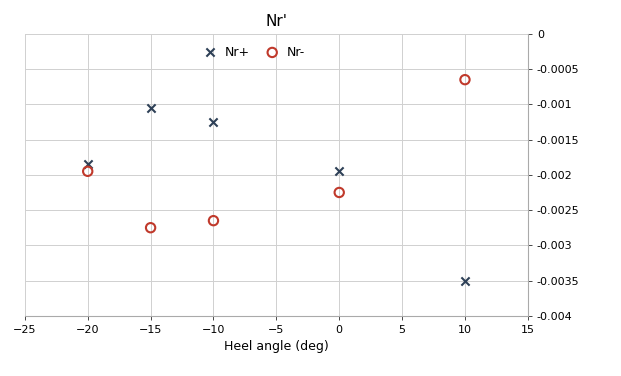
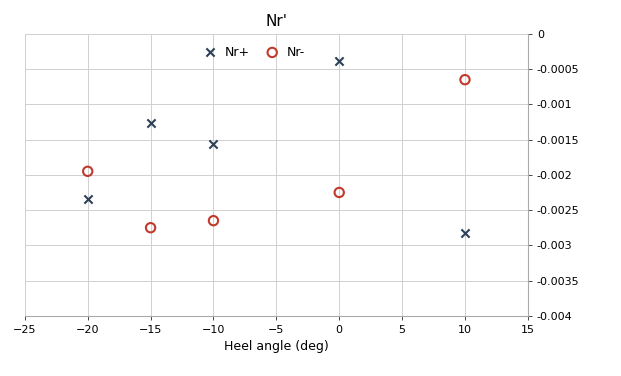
Nr+/−20: -0.00185 -> -0.00234
Nr+/−15: -0.00105 -> -0.00126
Nr+/−10: -0.00125 -> -0.00156
Nr+/0: -0.00195 -> -0.00038
Nr+/10: -0.00350 -> -0.00282
